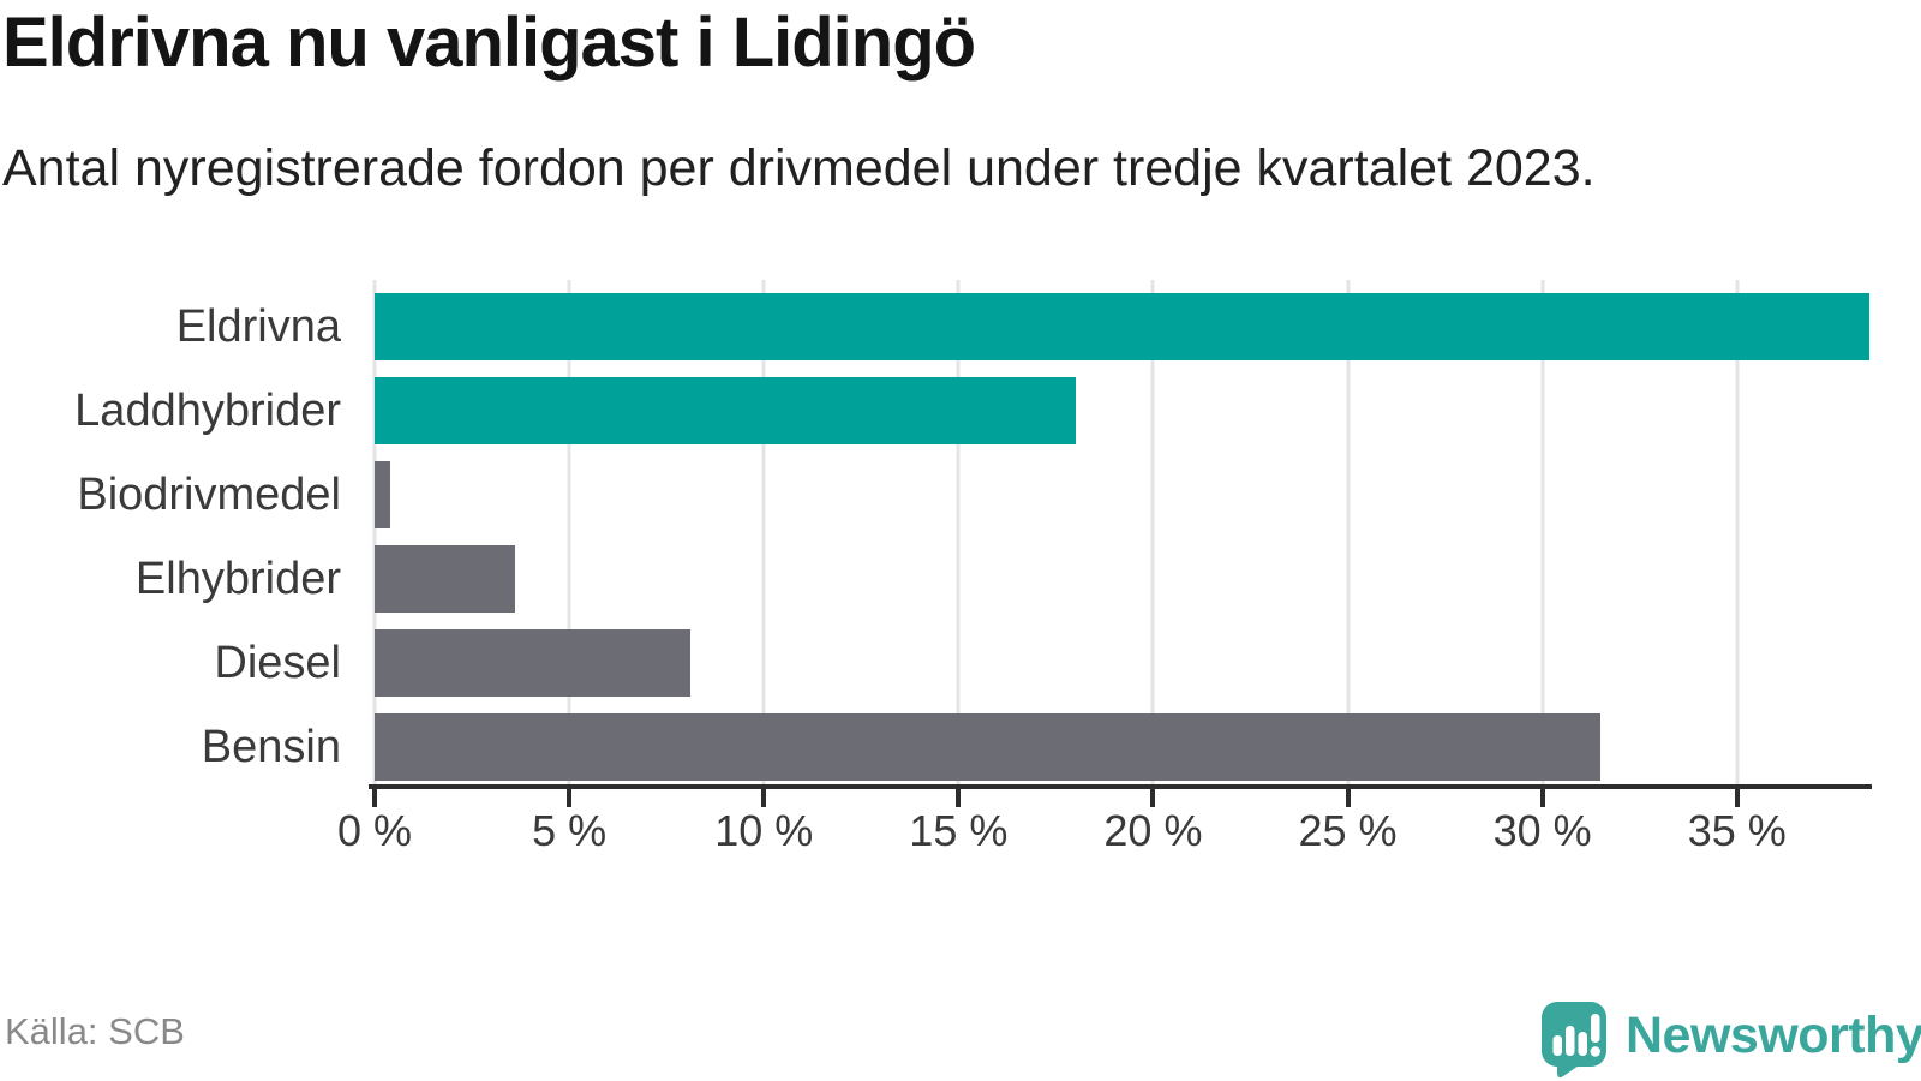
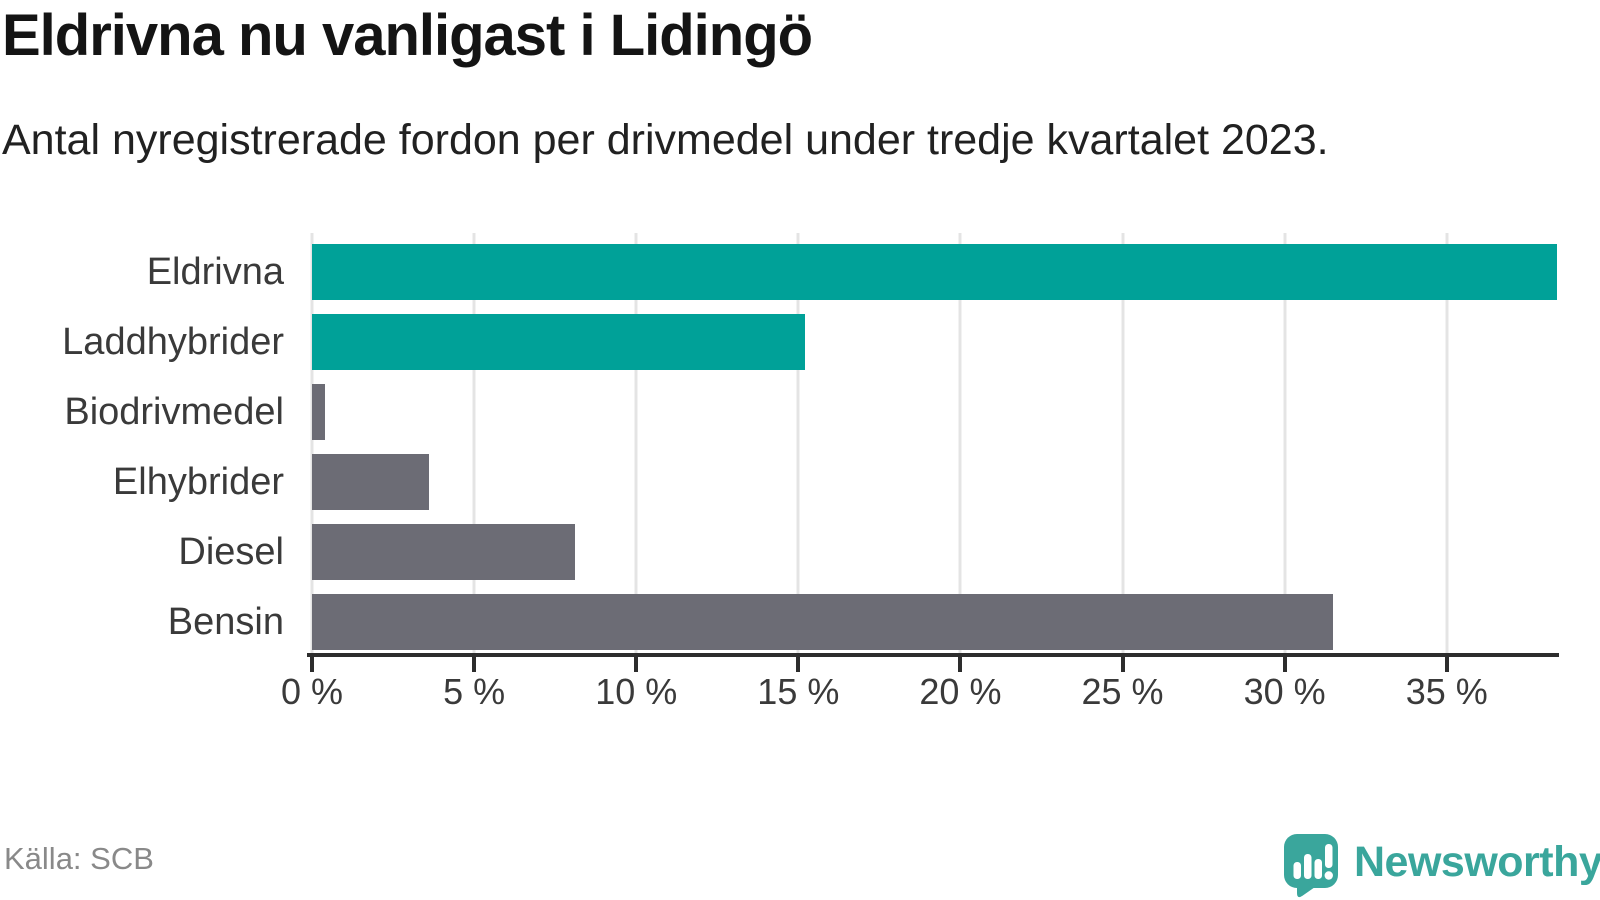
Laddhybrider: 18.0% -> 15.2%
